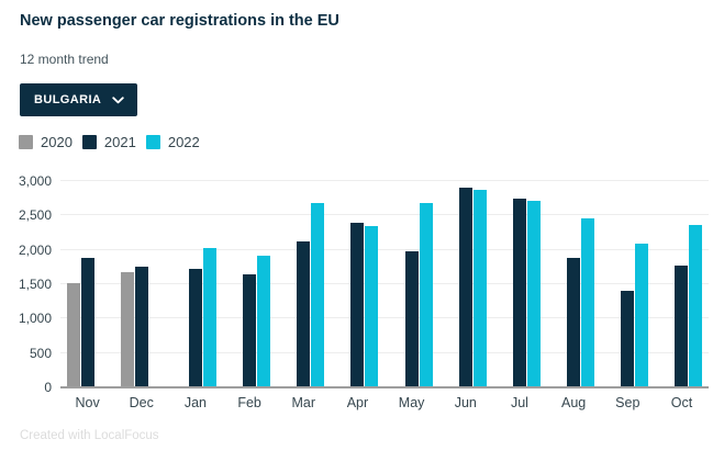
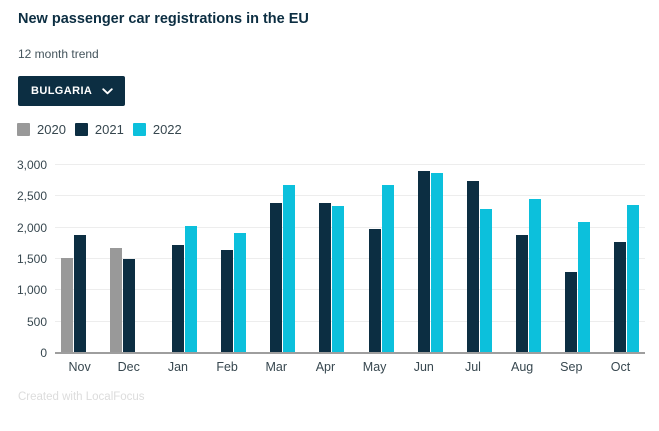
2021/Dec: 1800 -> 1500
2021/Mar: 2100 -> 2400
2022/Jul: 2700 -> 2300
2021/Sep: 1400 -> 1300
